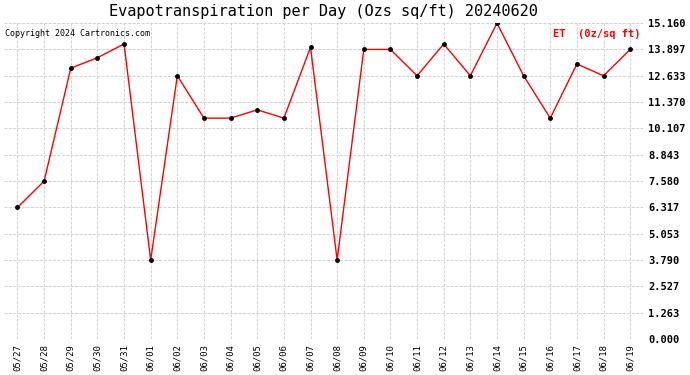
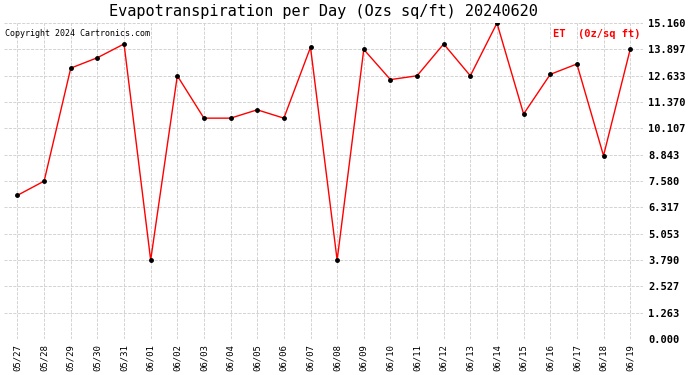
05/27: 6.32 -> 6.90
06/10: 13.90 -> 12.45
06/15: 12.63 -> 10.80
06/16: 10.60 -> 12.70
06/18: 12.63 -> 8.80
